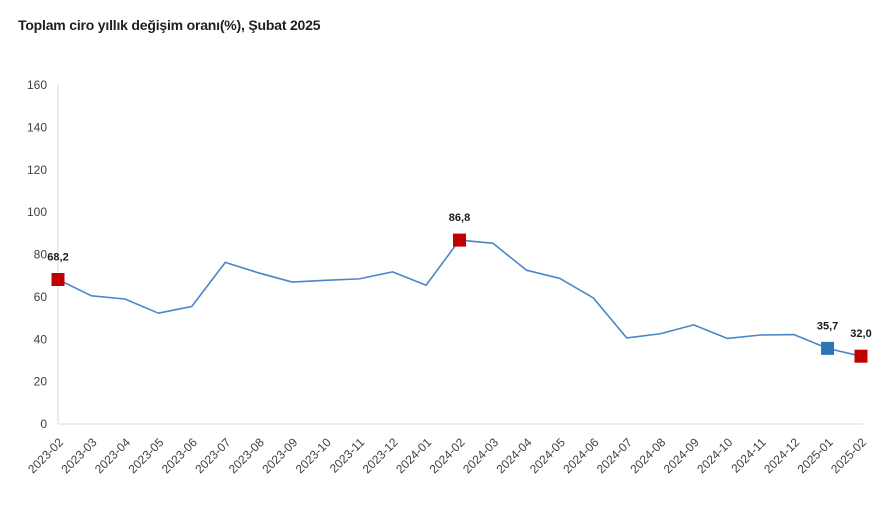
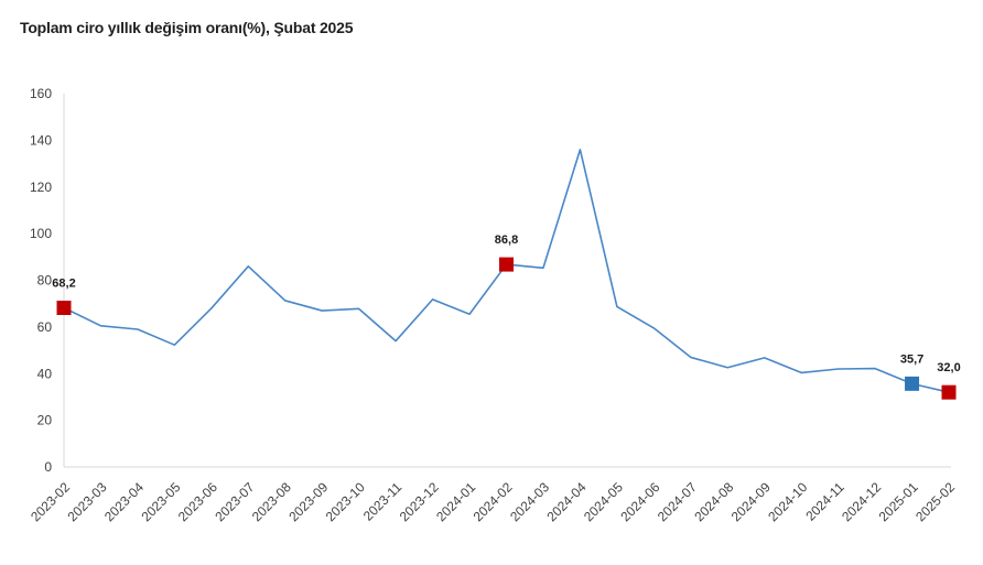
2023-06: 56 -> 68
2023-07: 76 -> 86
2023-11: 68 -> 54
2024-04: 73 -> 136
2024-07: 41 -> 47
